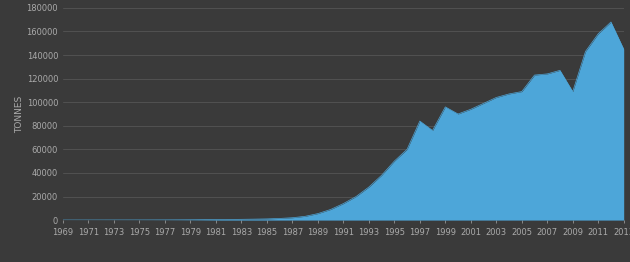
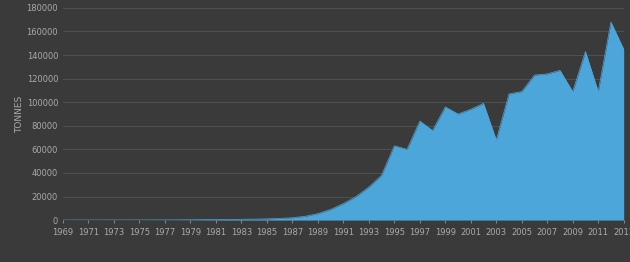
1995: 50000 -> 63000
2003: 104000 -> 68000
2011: 158000 -> 109000
